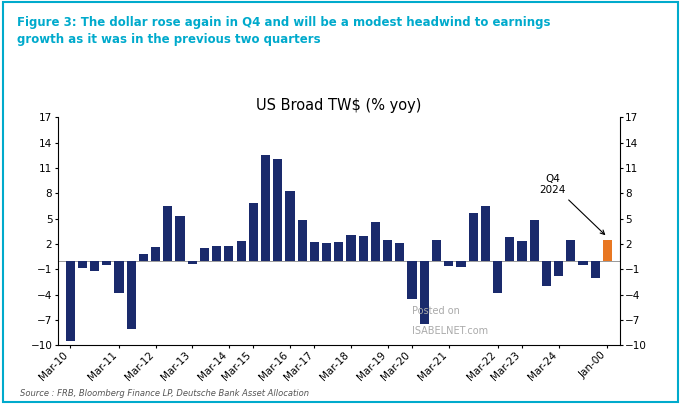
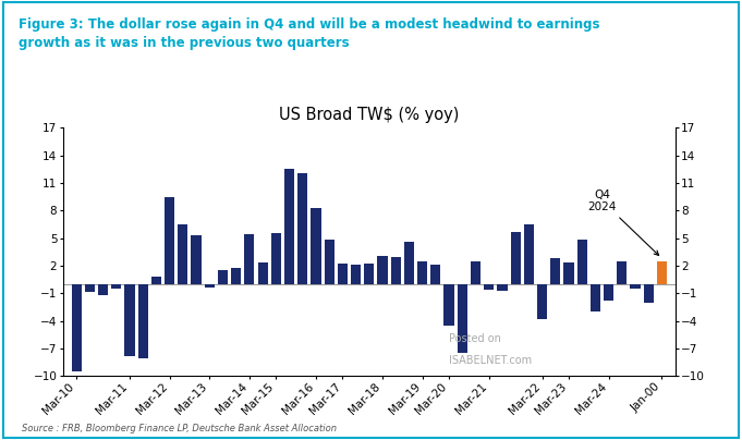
Mar-11: -3.8 -> -7.8
Mar-12: 1.7 -> 9.4
Mar-14: 1.8 -> 5.4
Mar-15: 6.8 -> 5.6
